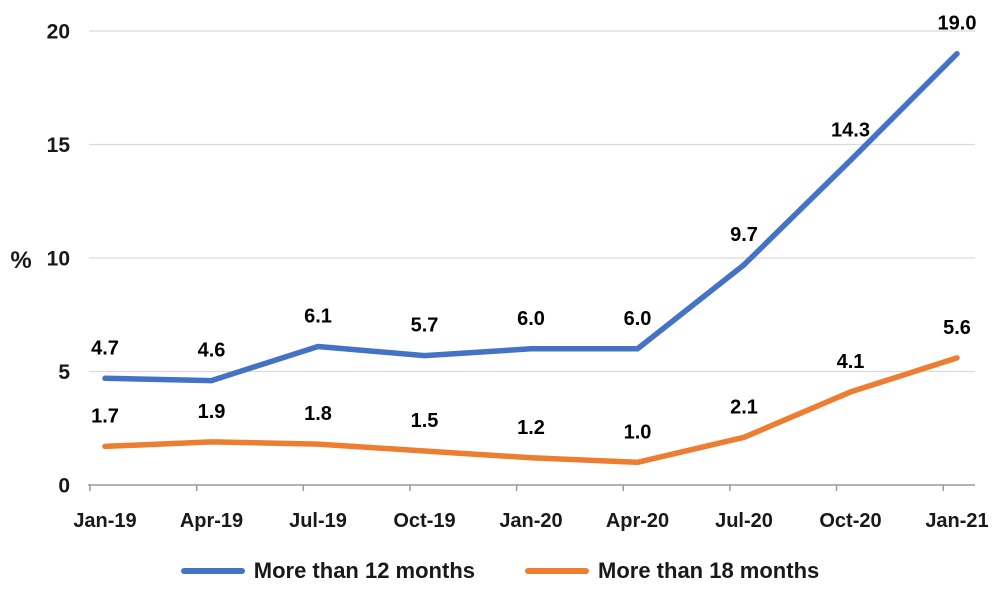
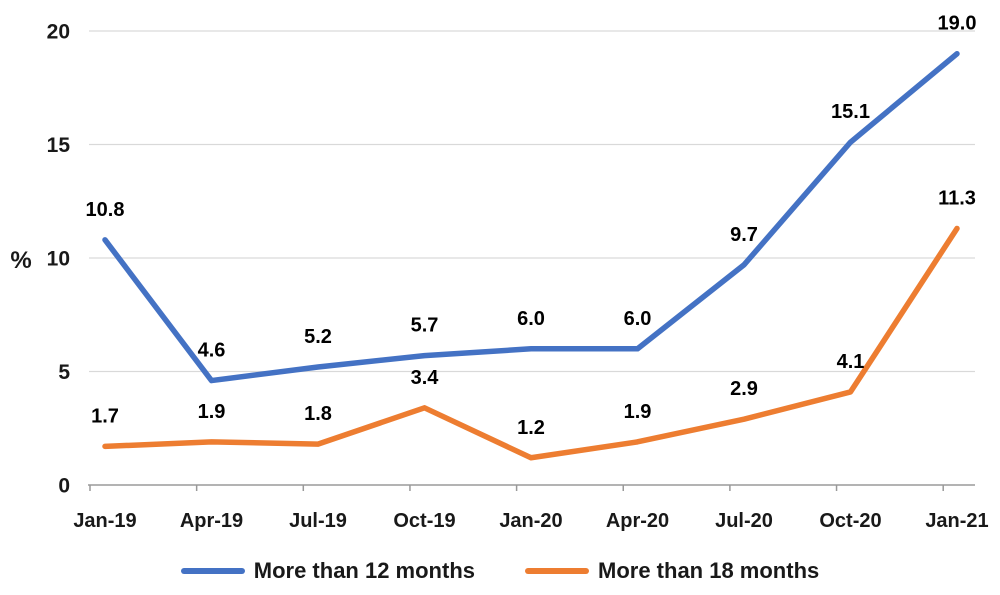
More than 12 months/Jan-19: 4.7 -> 10.8
More than 12 months/Jul-19: 6.1 -> 5.2
More than 18 months/Oct-19: 1.5 -> 3.4
More than 18 months/Apr-20: 1.0 -> 1.9
More than 18 months/Jul-20: 2.1 -> 2.9
More than 12 months/Oct-20: 14.3 -> 15.1
More than 18 months/Jan-21: 5.6 -> 11.3
